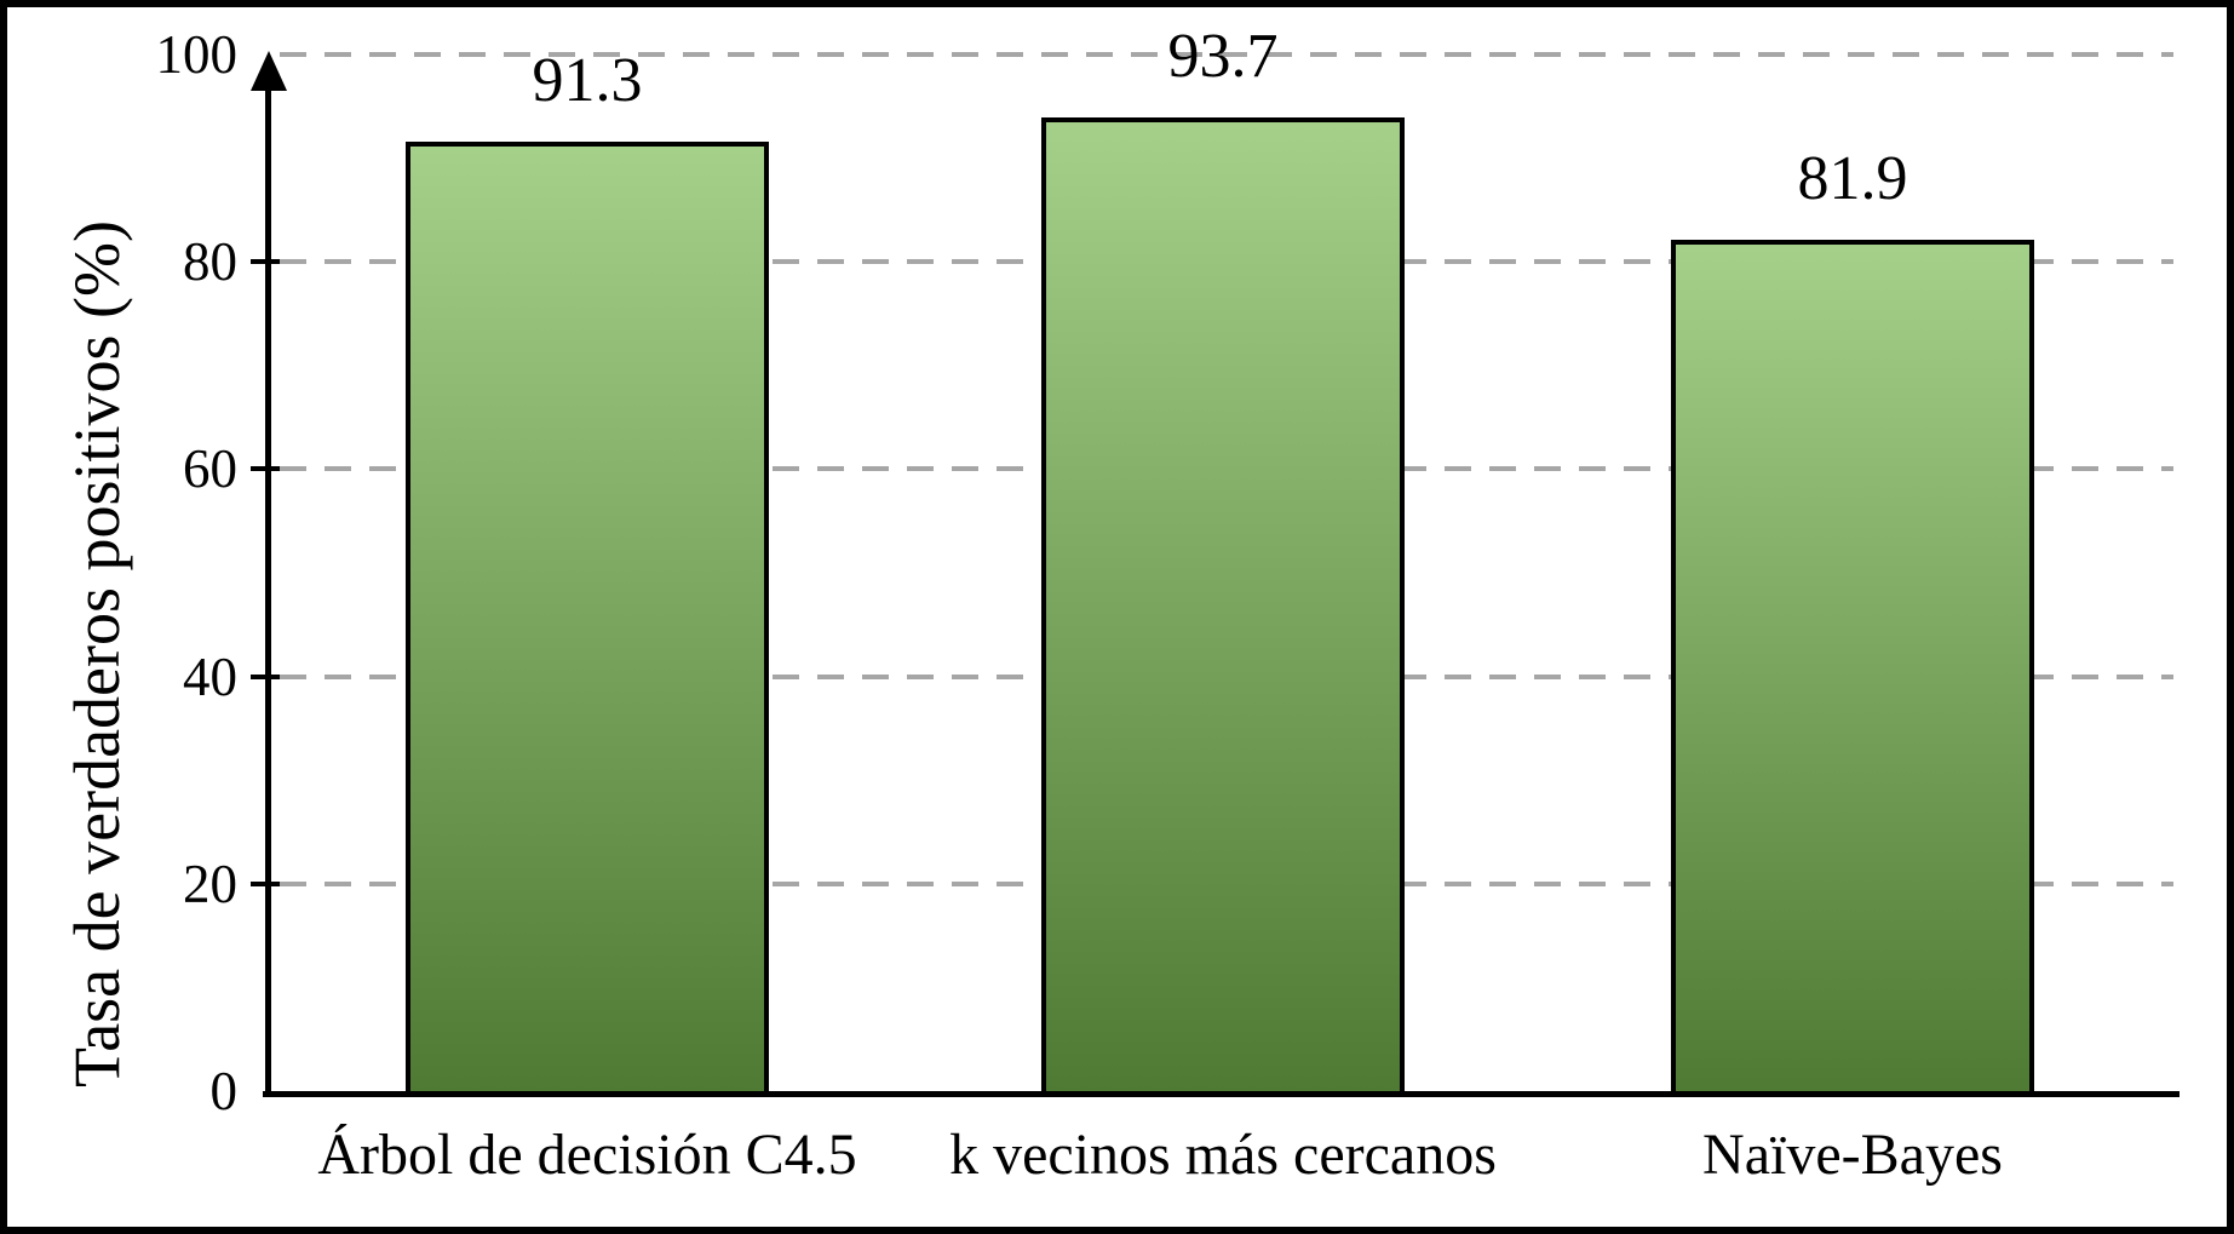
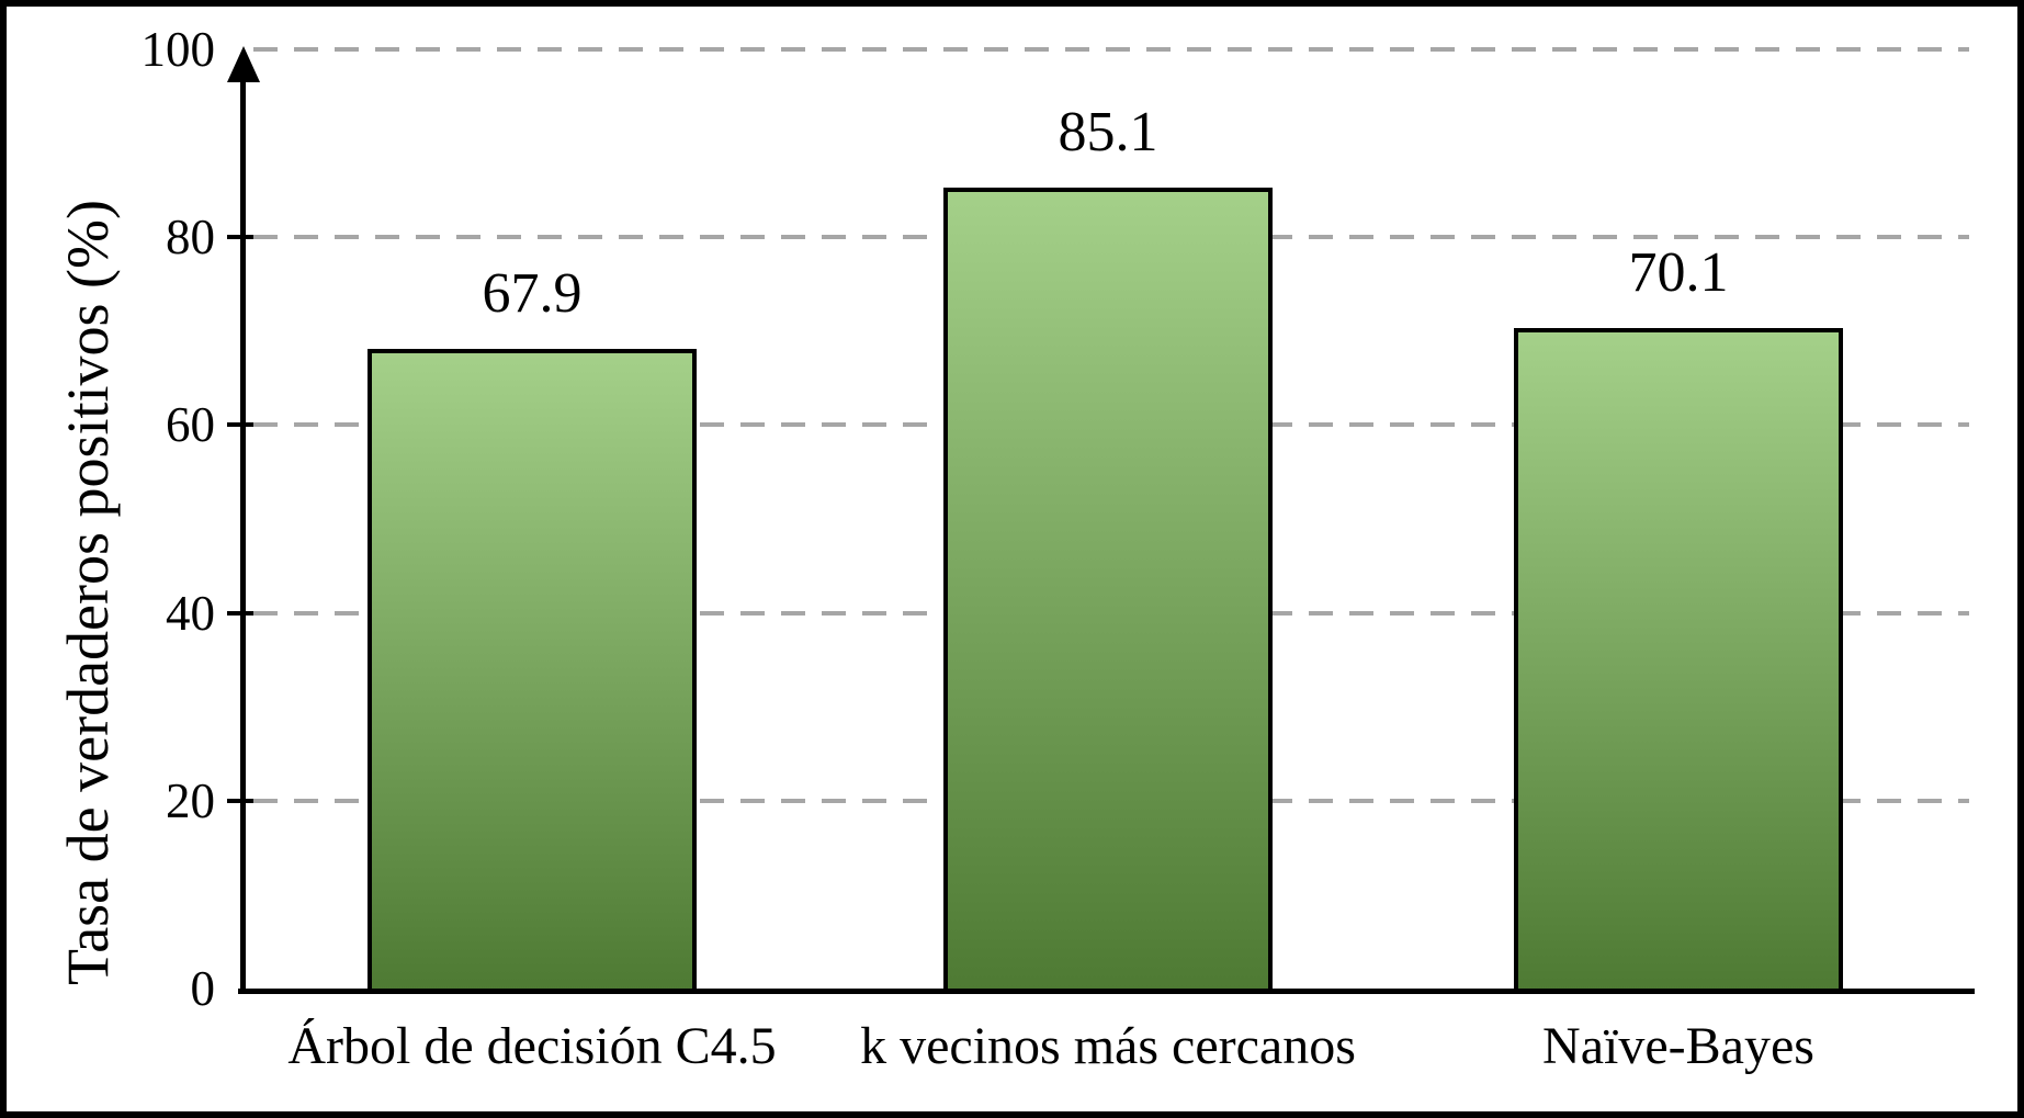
Árbol de decisión C4.5: 91.3 -> 67.9
k vecinos más cercanos: 93.7 -> 85.1
Naïve-Bayes: 81.9 -> 70.1
